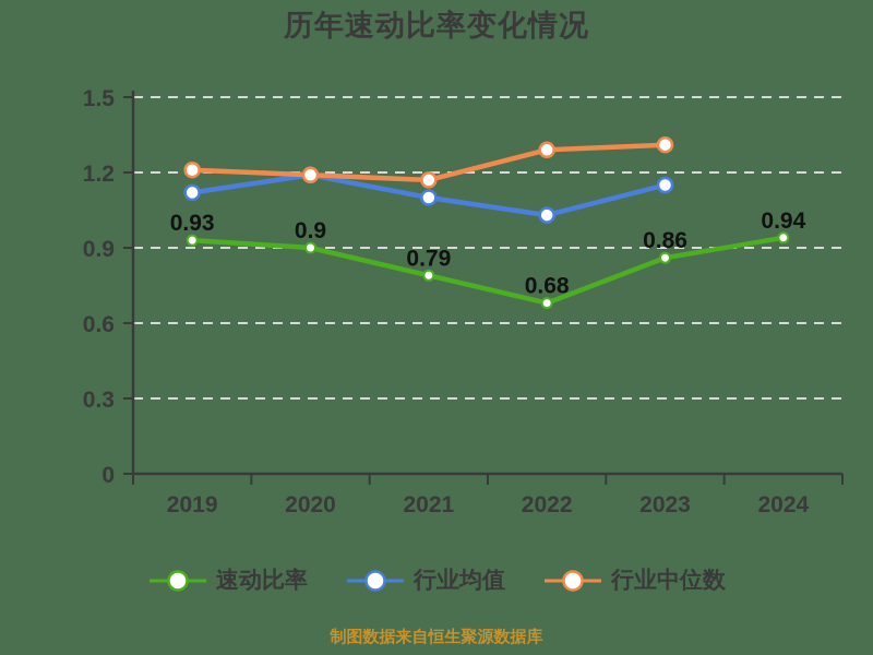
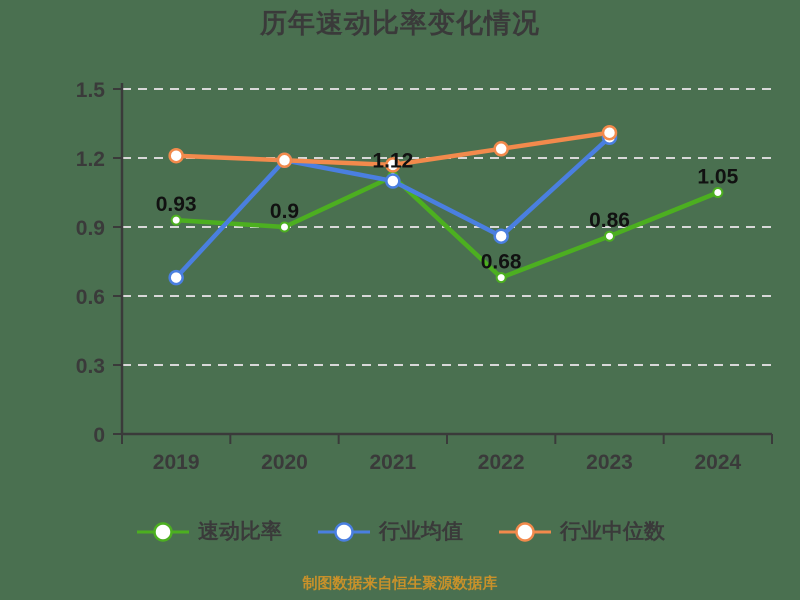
行业均值/2019: 1.12 -> 0.68
速动比率/2021: 0.79 -> 1.12
行业均值/2022: 1.03 -> 0.86
行业中位数/2022: 1.29 -> 1.24
行业均值/2023: 1.15 -> 1.29
速动比率/2024: 0.94 -> 1.05
